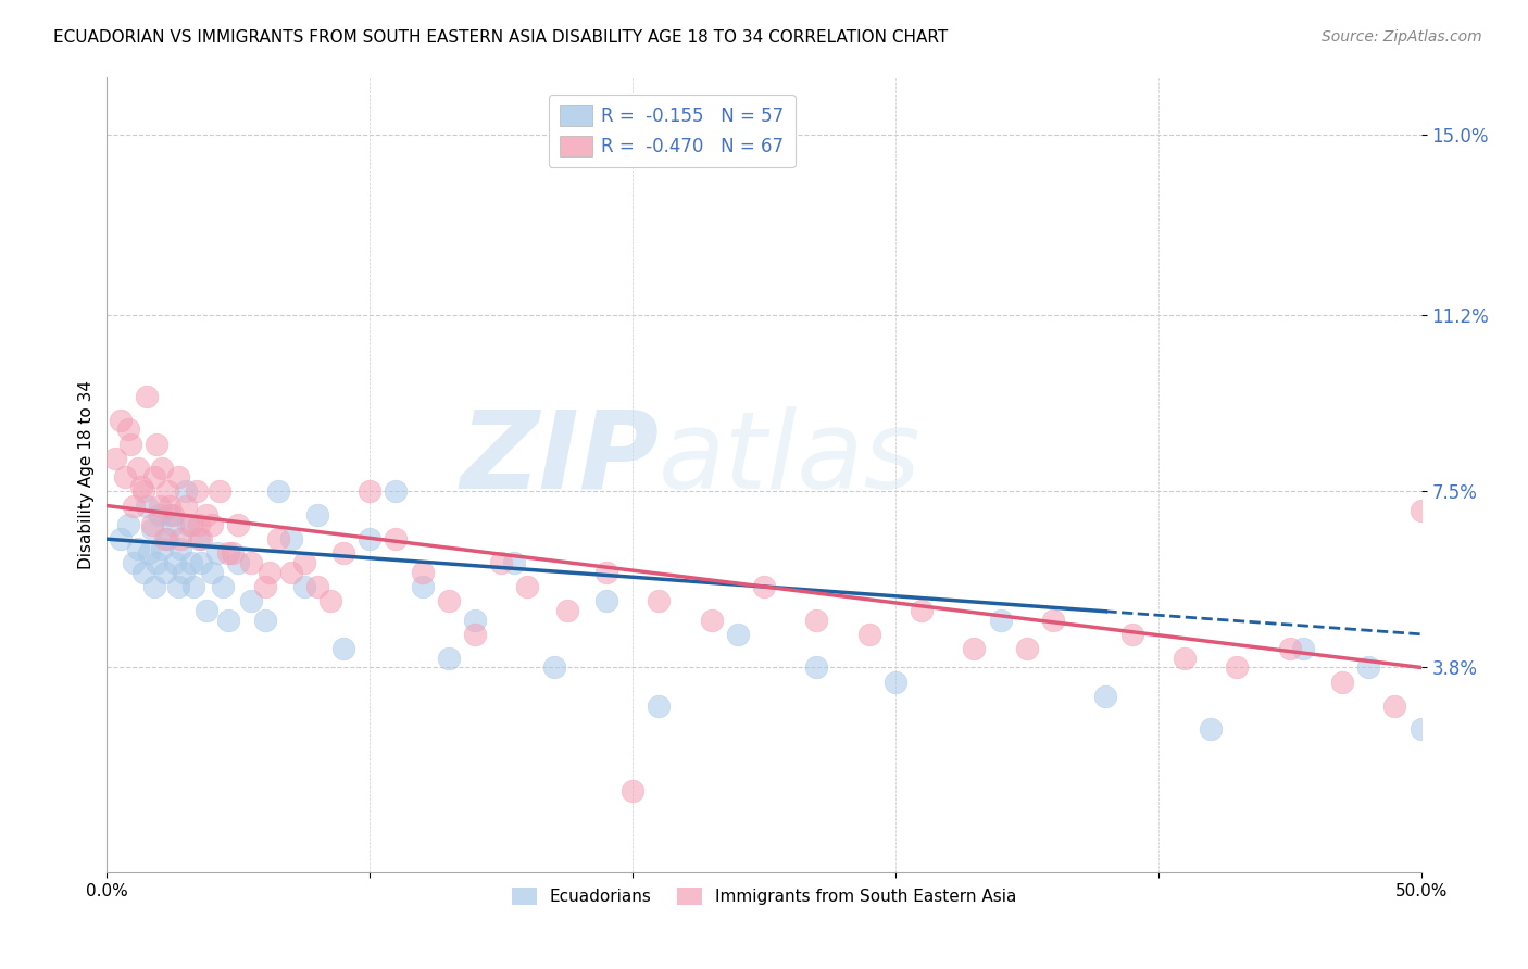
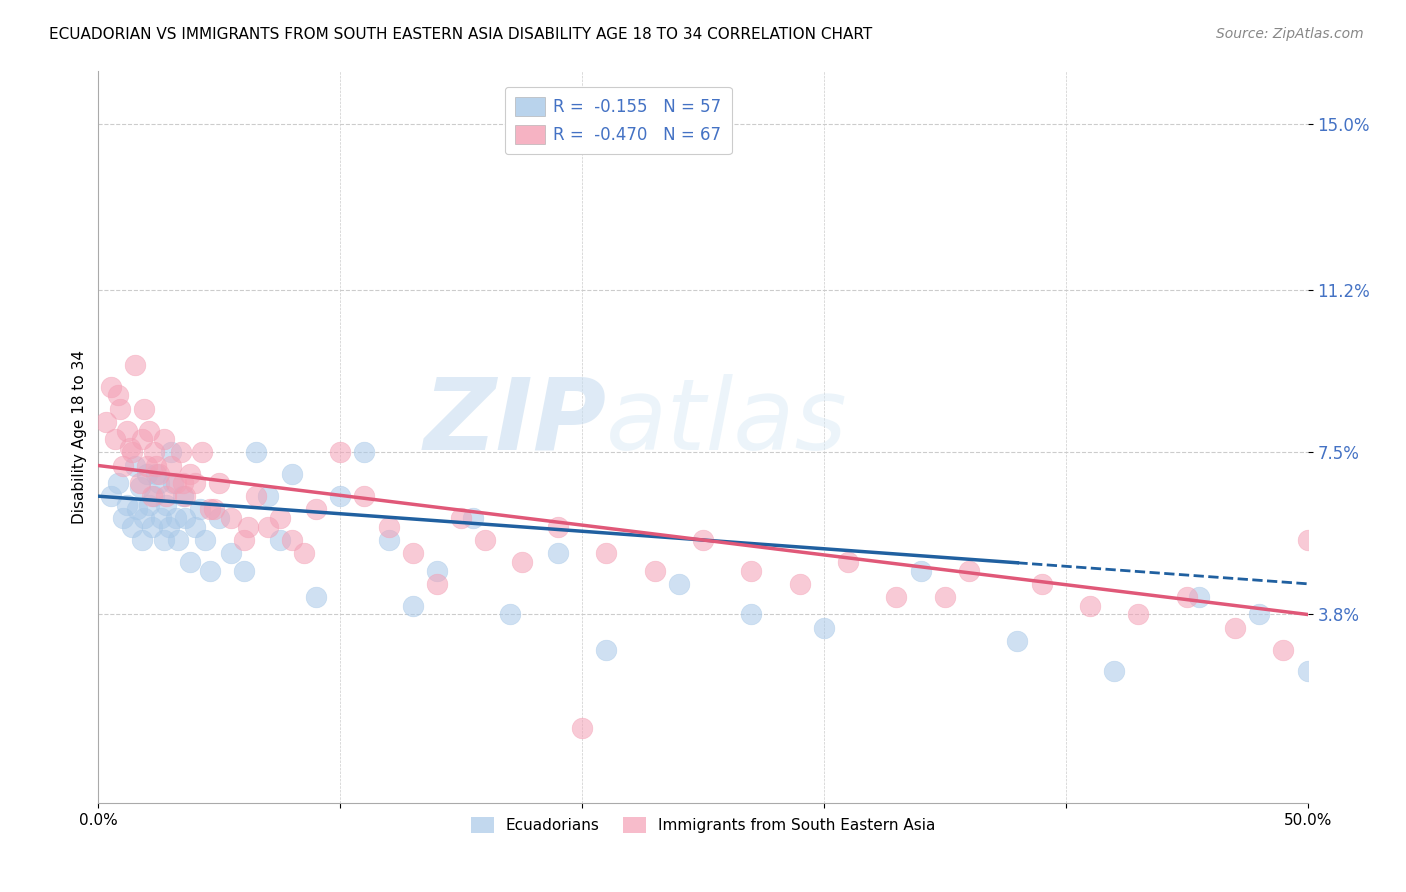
Immigrants from South Eastern Asia/50.0%: 7.1% -> 5.5%
